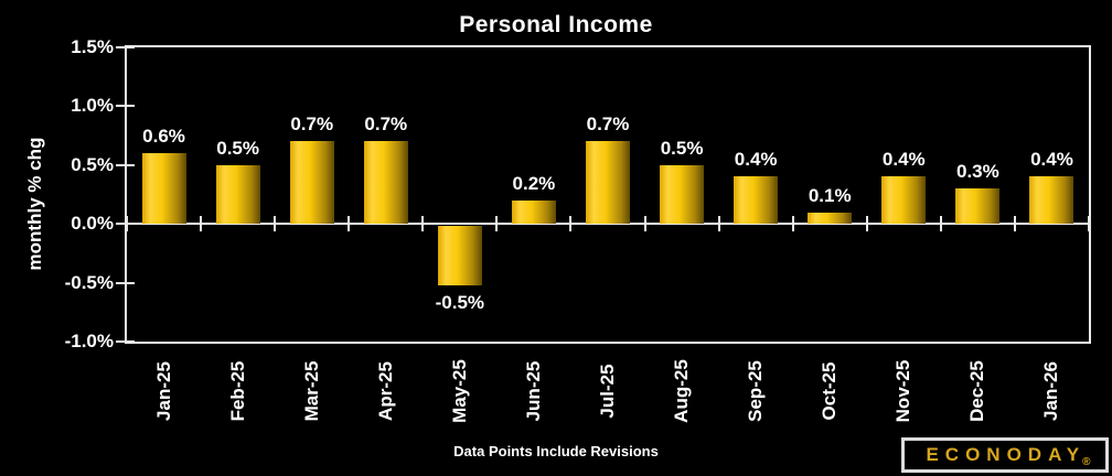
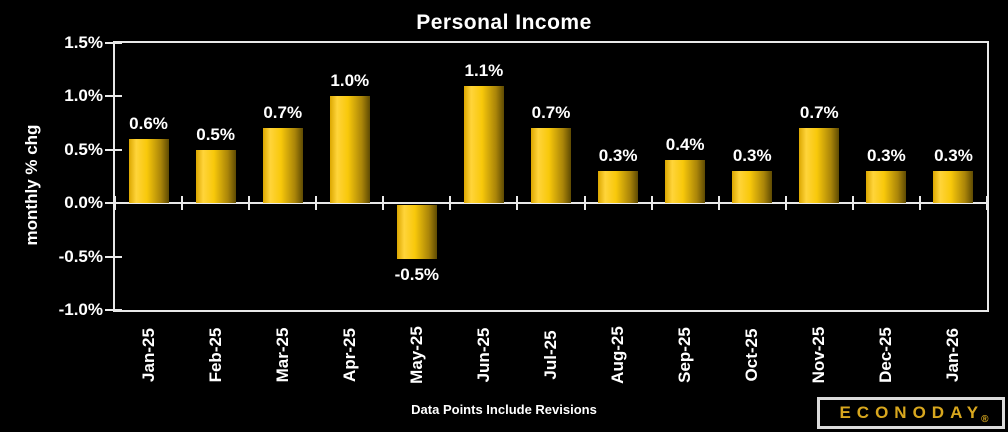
Apr-25: 0.7% -> 1.0%
Jun-25: 0.2% -> 1.1%
Aug-25: 0.5% -> 0.3%
Oct-25: 0.1% -> 0.3%
Nov-25: 0.4% -> 0.7%
Jan-26: 0.4% -> 0.3%
